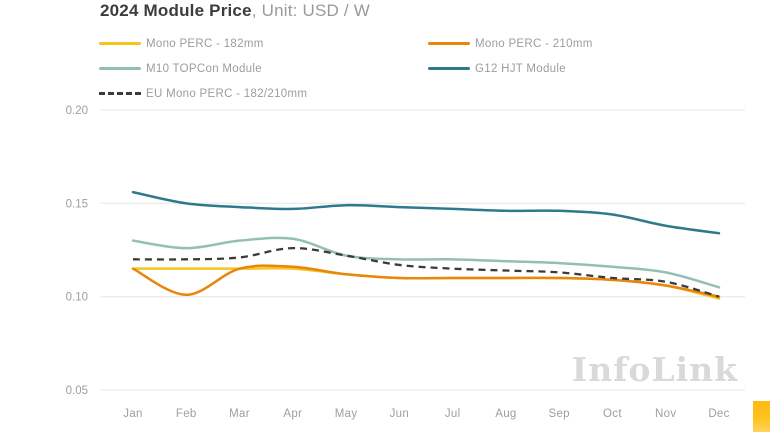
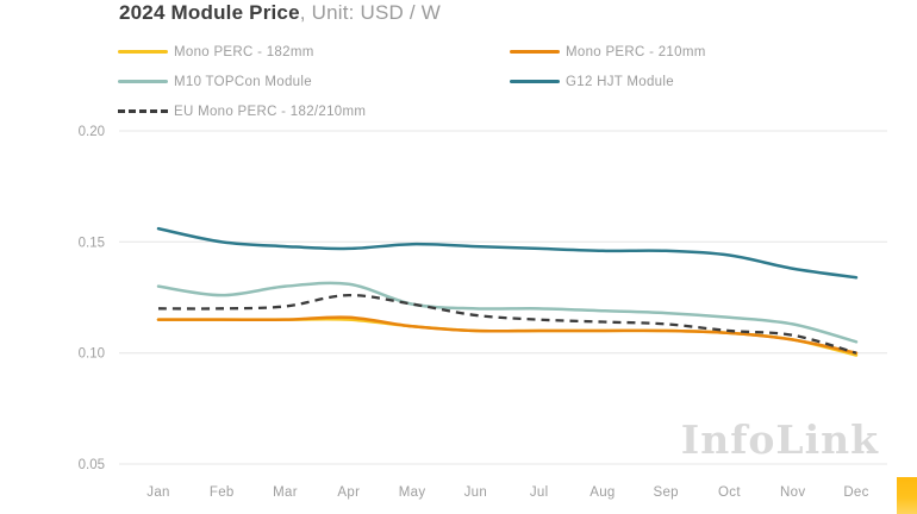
Mono PERC - 210mm/Feb: 0.101 -> 0.115
